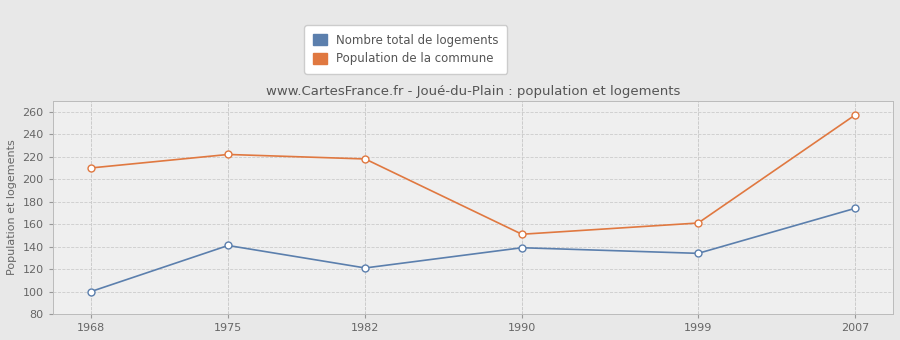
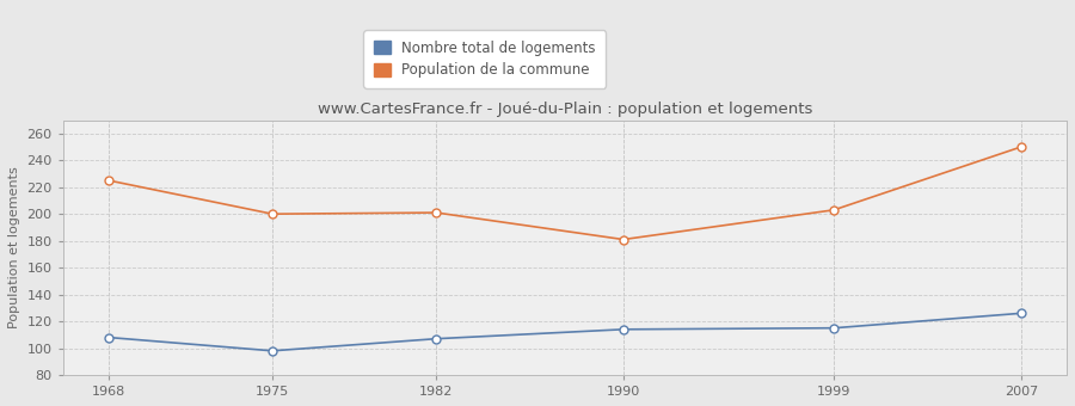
Nombre total de logements/1968: 100 -> 108
Population de la commune/1968: 210 -> 225
Nombre total de logements/1975: 141 -> 98
Population de la commune/1975: 222 -> 200
Nombre total de logements/1982: 121 -> 107
Population de la commune/1982: 218 -> 201
Nombre total de logements/1990: 139 -> 114
Population de la commune/1990: 151 -> 181
Nombre total de logements/1999: 134 -> 115
Population de la commune/1999: 161 -> 203
Nombre total de logements/2007: 174 -> 126
Population de la commune/2007: 257 -> 250
